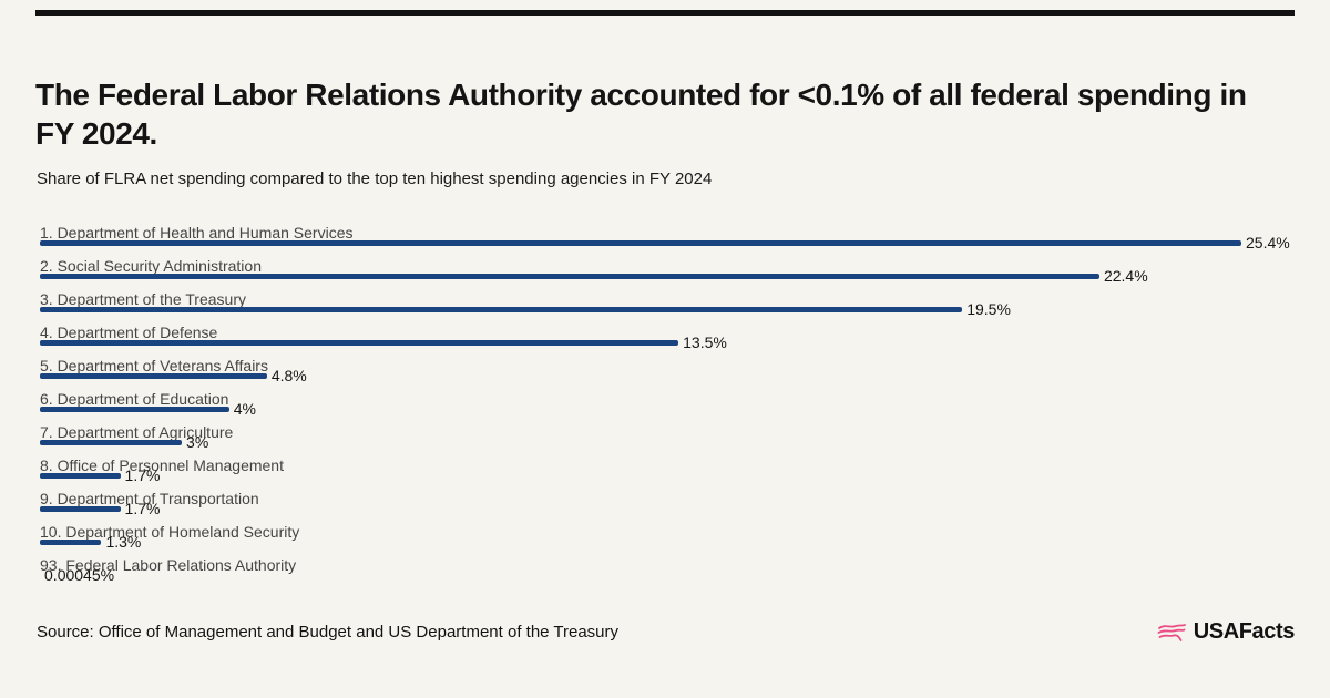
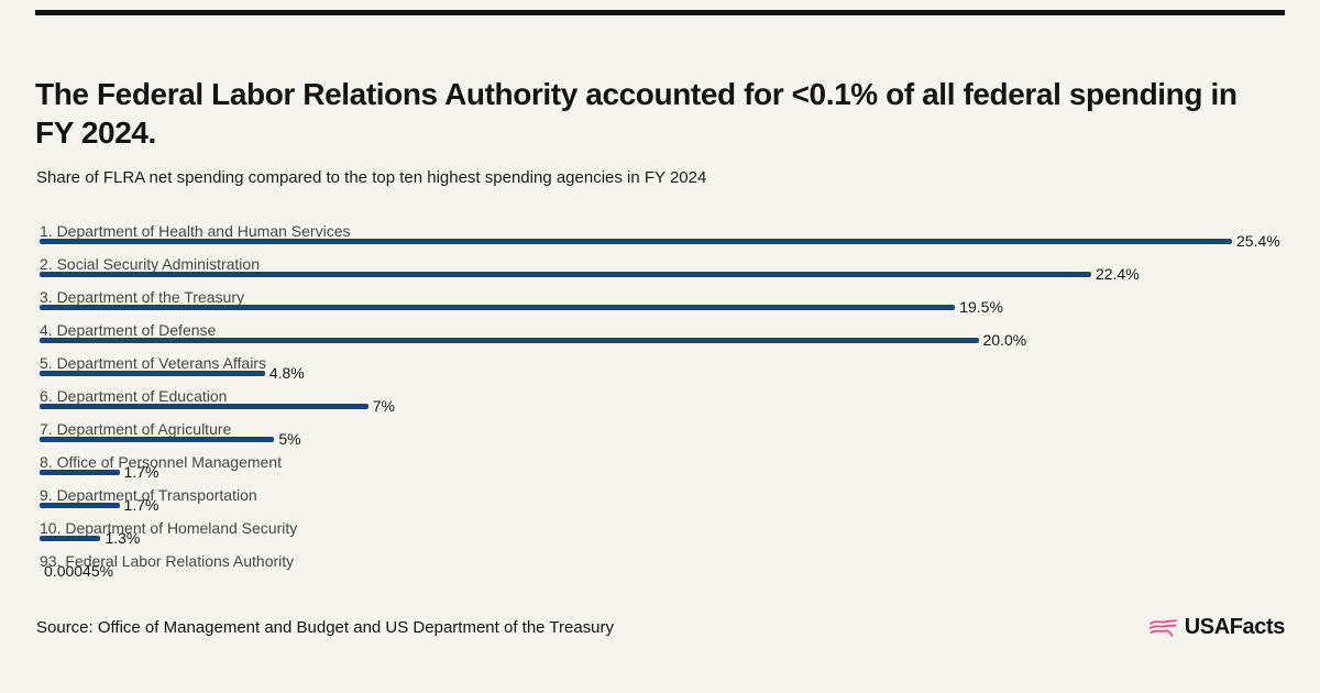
4. Department of Defense: 13.5% -> 20.0%
6. Department of Education: 4% -> 7%
7. Department of Agriculture: 3% -> 5%
